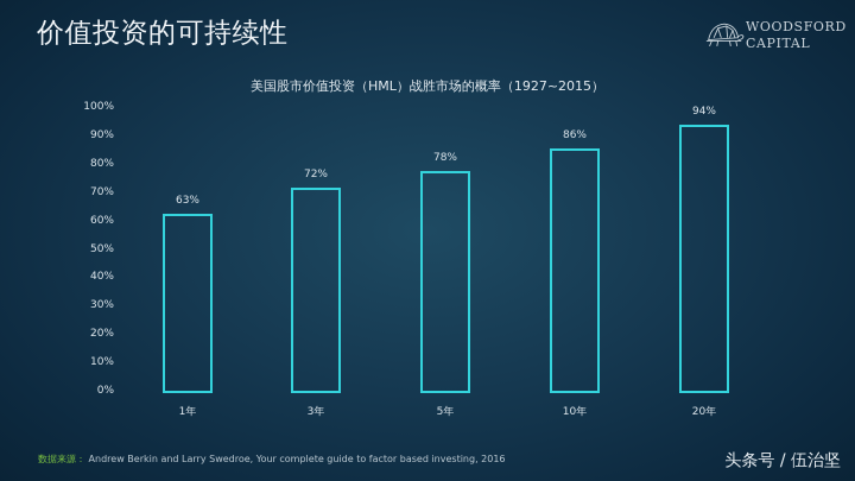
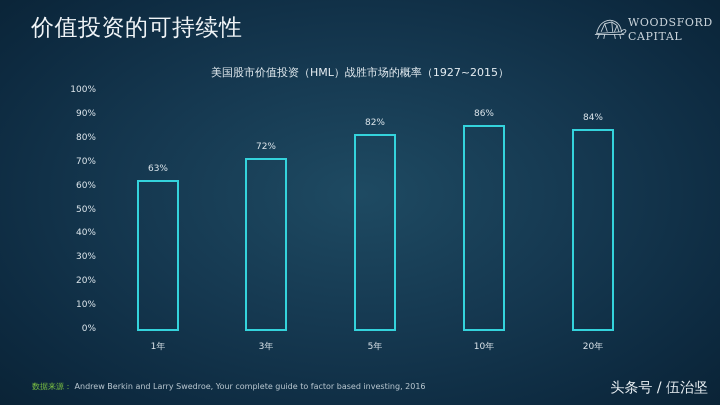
5年: 78% -> 82%
20年: 94% -> 84%
